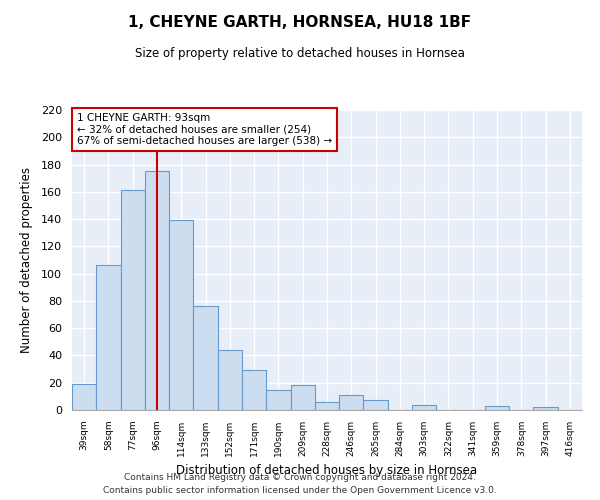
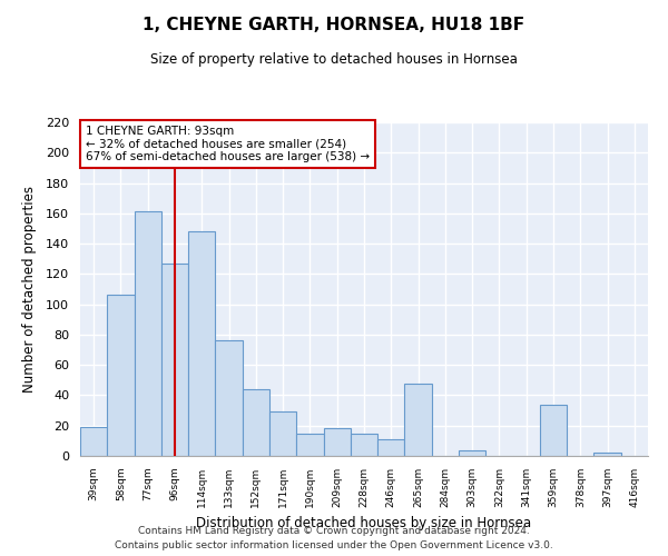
96sqm: 175 -> 127
114sqm: 139 -> 148
228sqm: 6 -> 15
265sqm: 7 -> 48
359sqm: 3 -> 34
